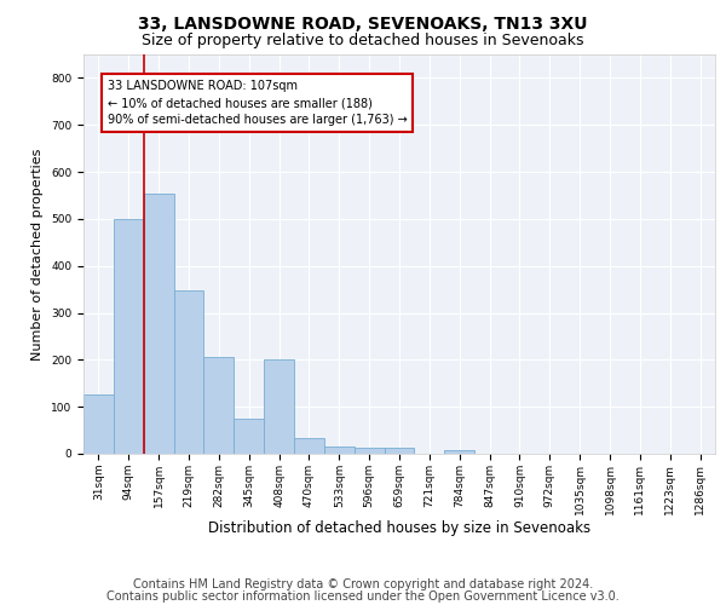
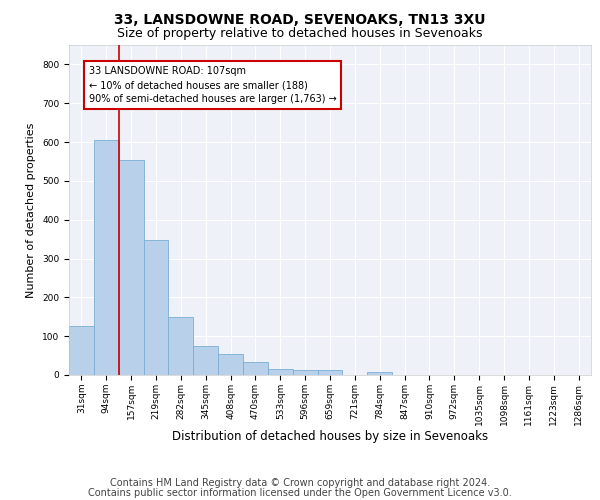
94sqm: 500 -> 605
282sqm: 205 -> 150
408sqm: 200 -> 55
